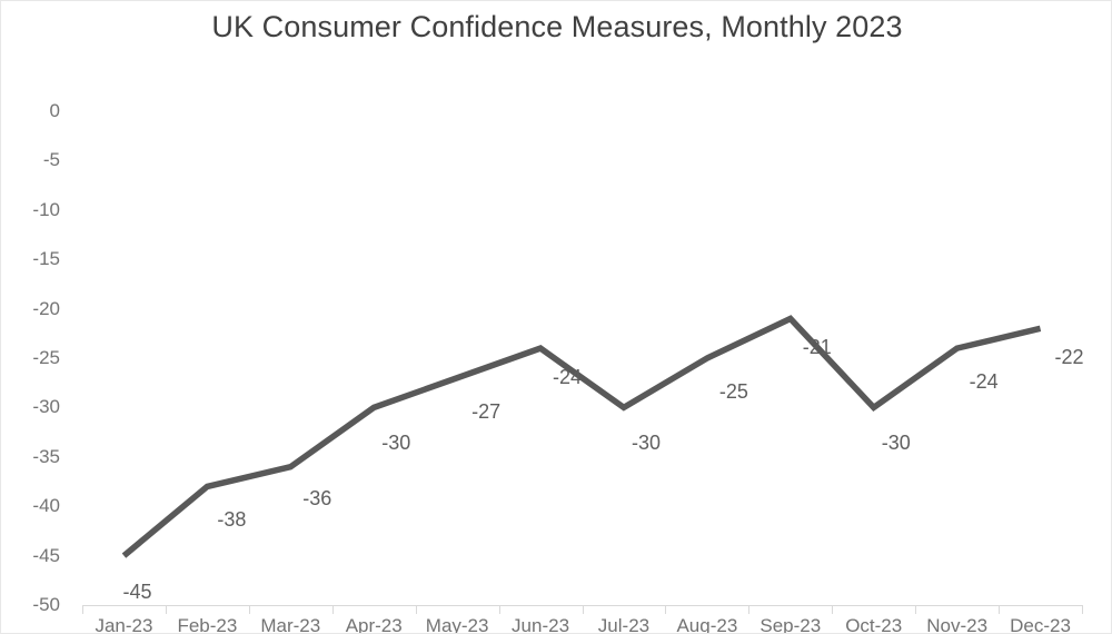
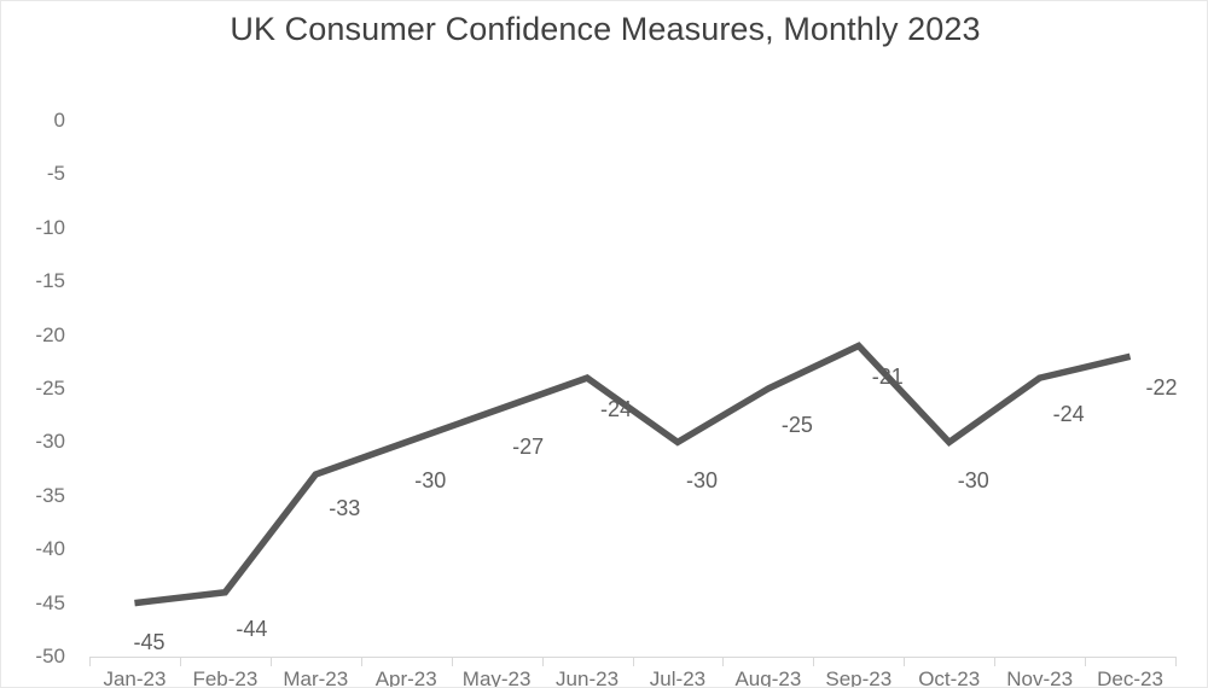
Feb-23: -38 -> -44
Mar-23: -36 -> -33
